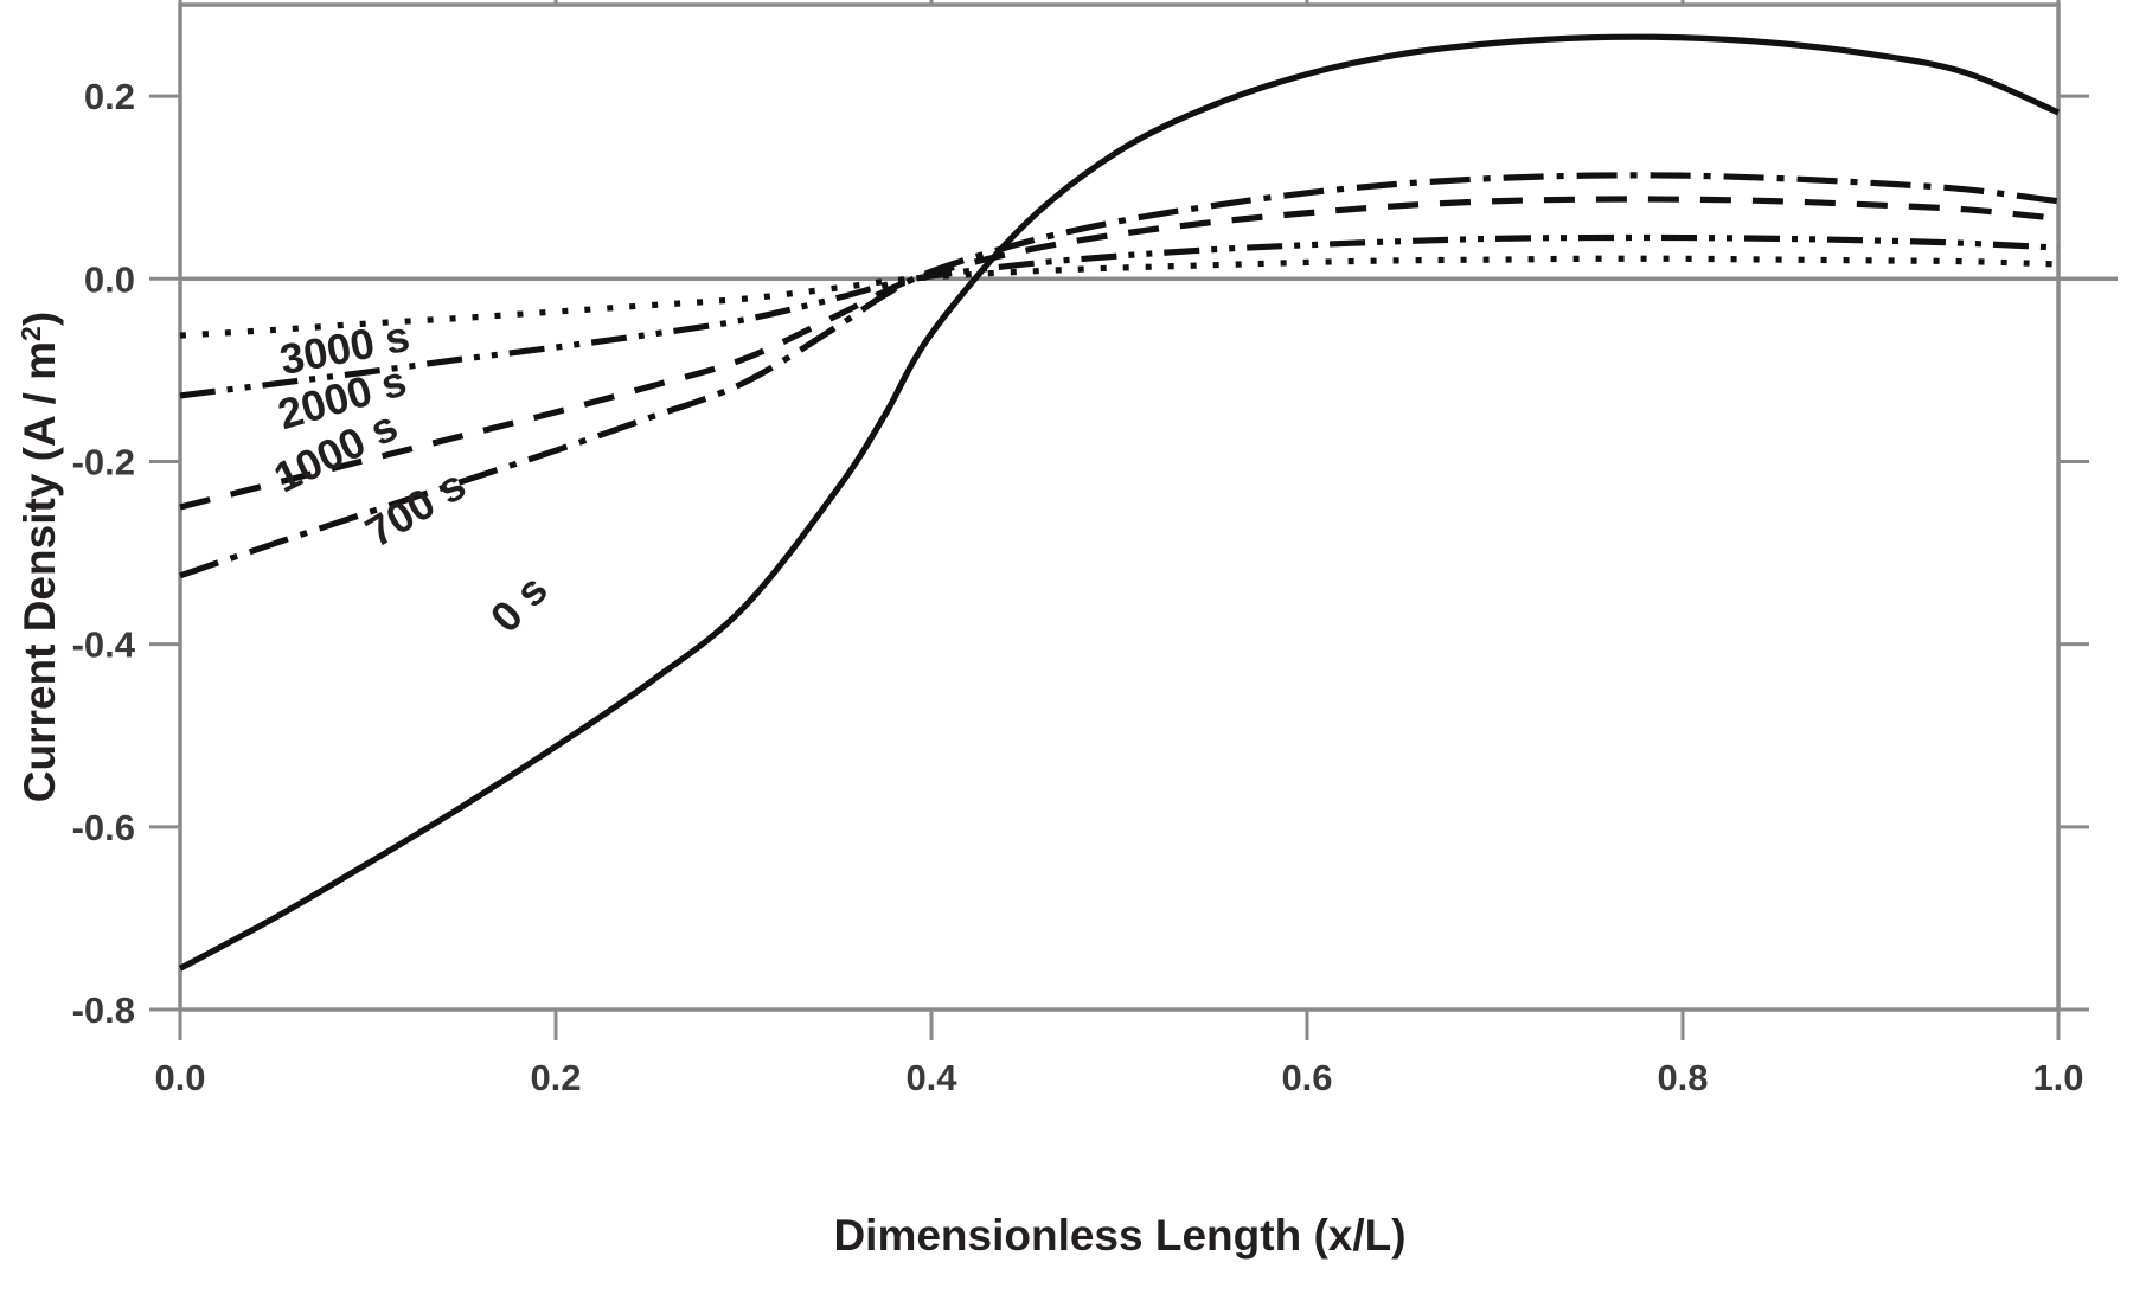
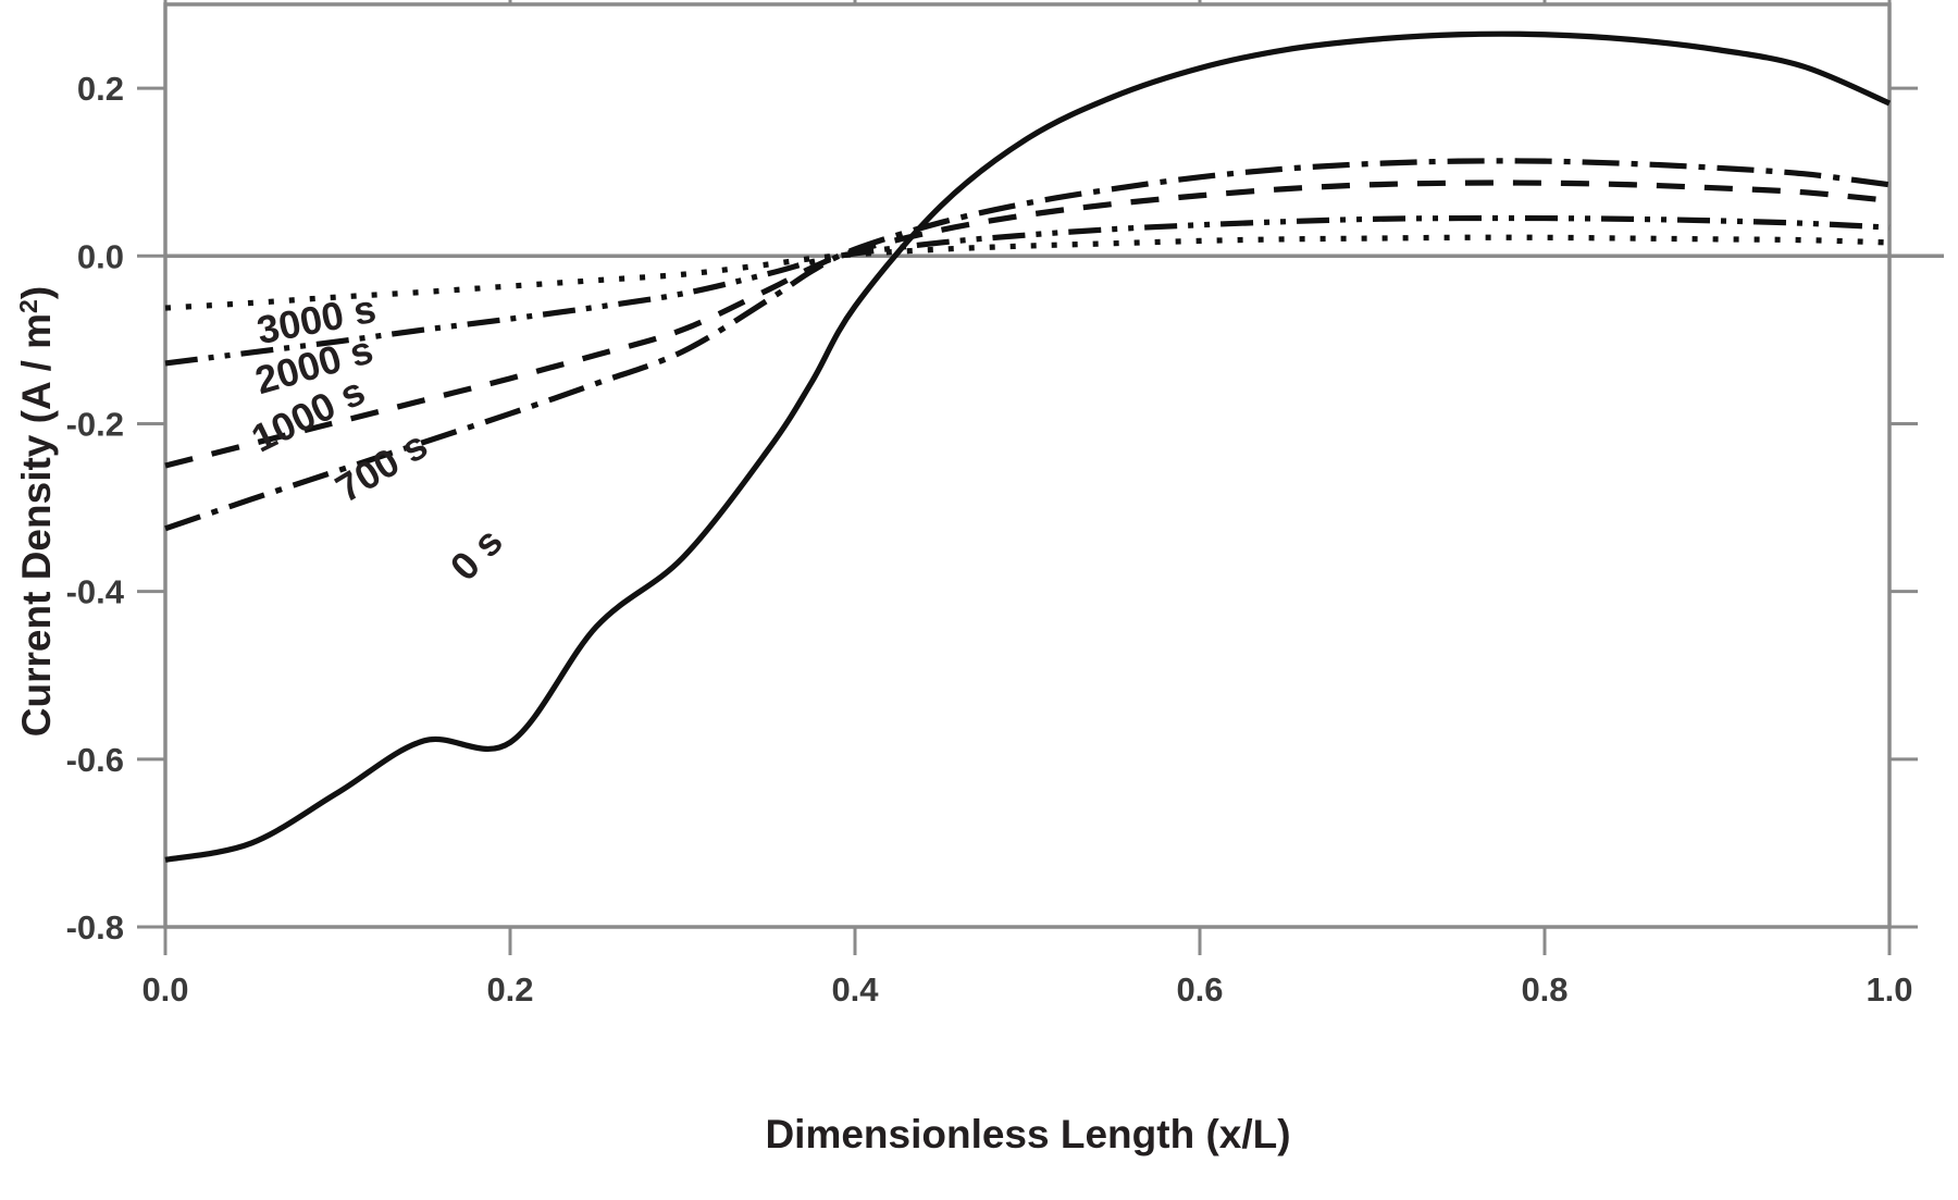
0 s/0.0: -0.76 -> -0.72
0 s/0.2: -0.51 -> -0.58
